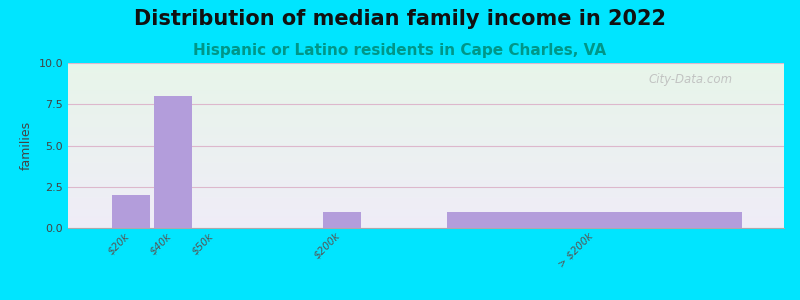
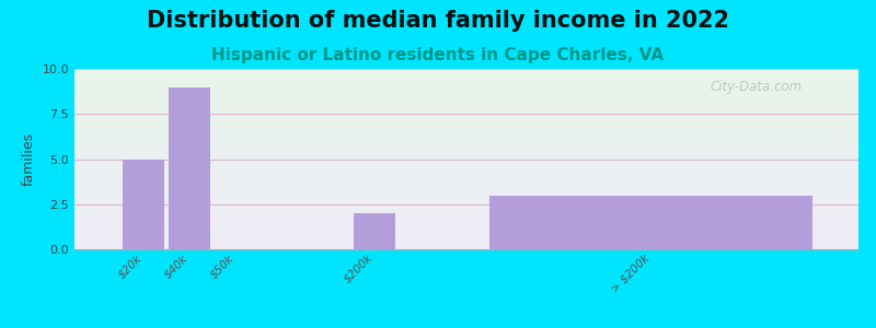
$20k: 2 -> 5
$40k: 8 -> 9
$200k: 1 -> 2
> $200k: 1 -> 3
